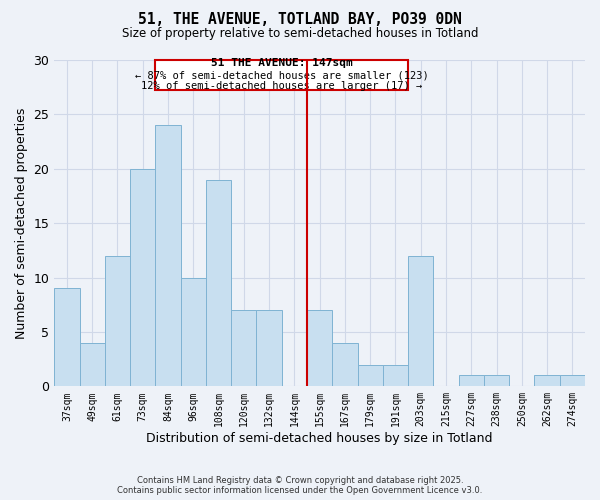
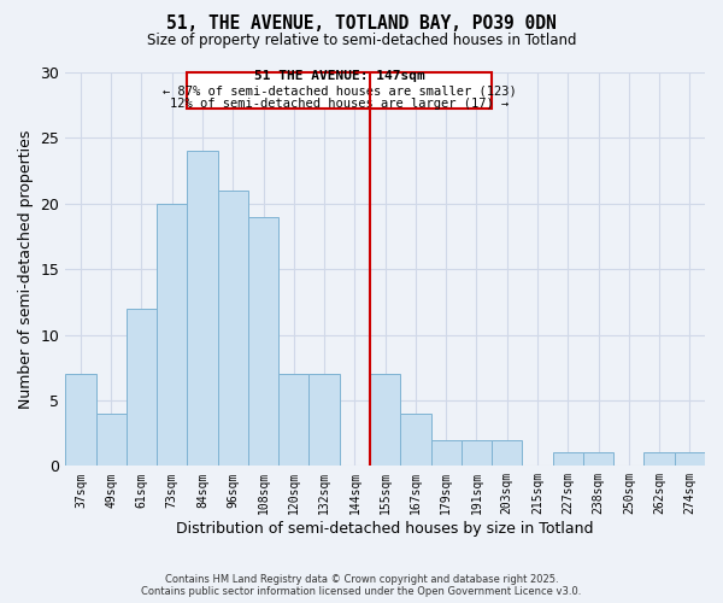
37sqm: 9 -> 7
96sqm: 10 -> 21
203sqm: 12 -> 2
